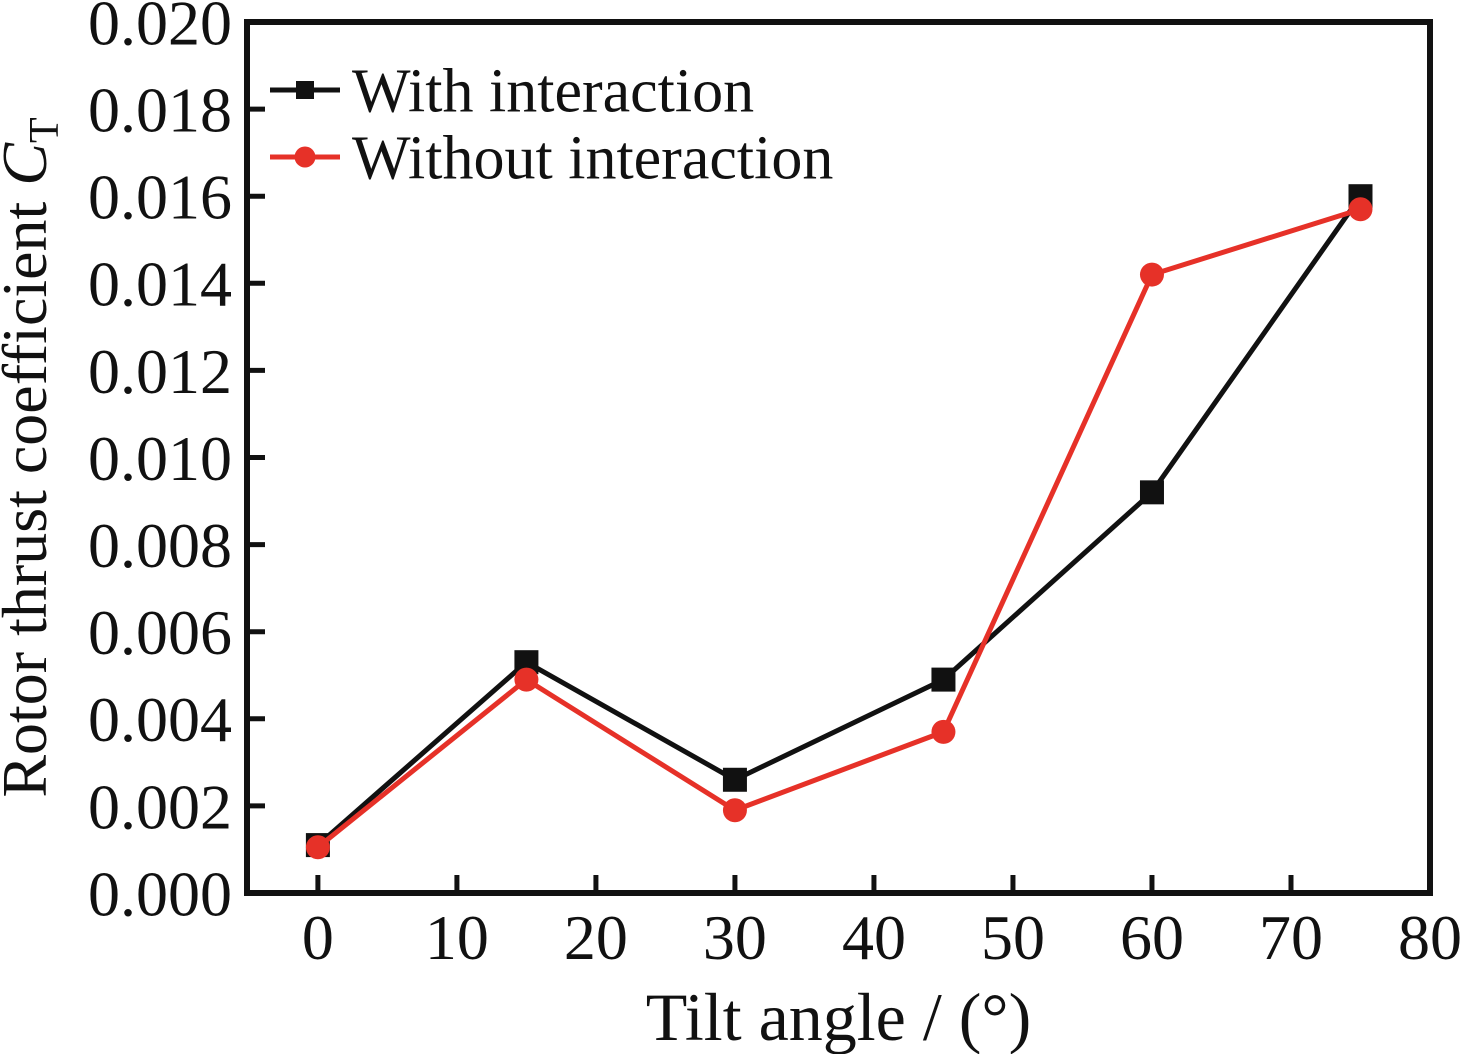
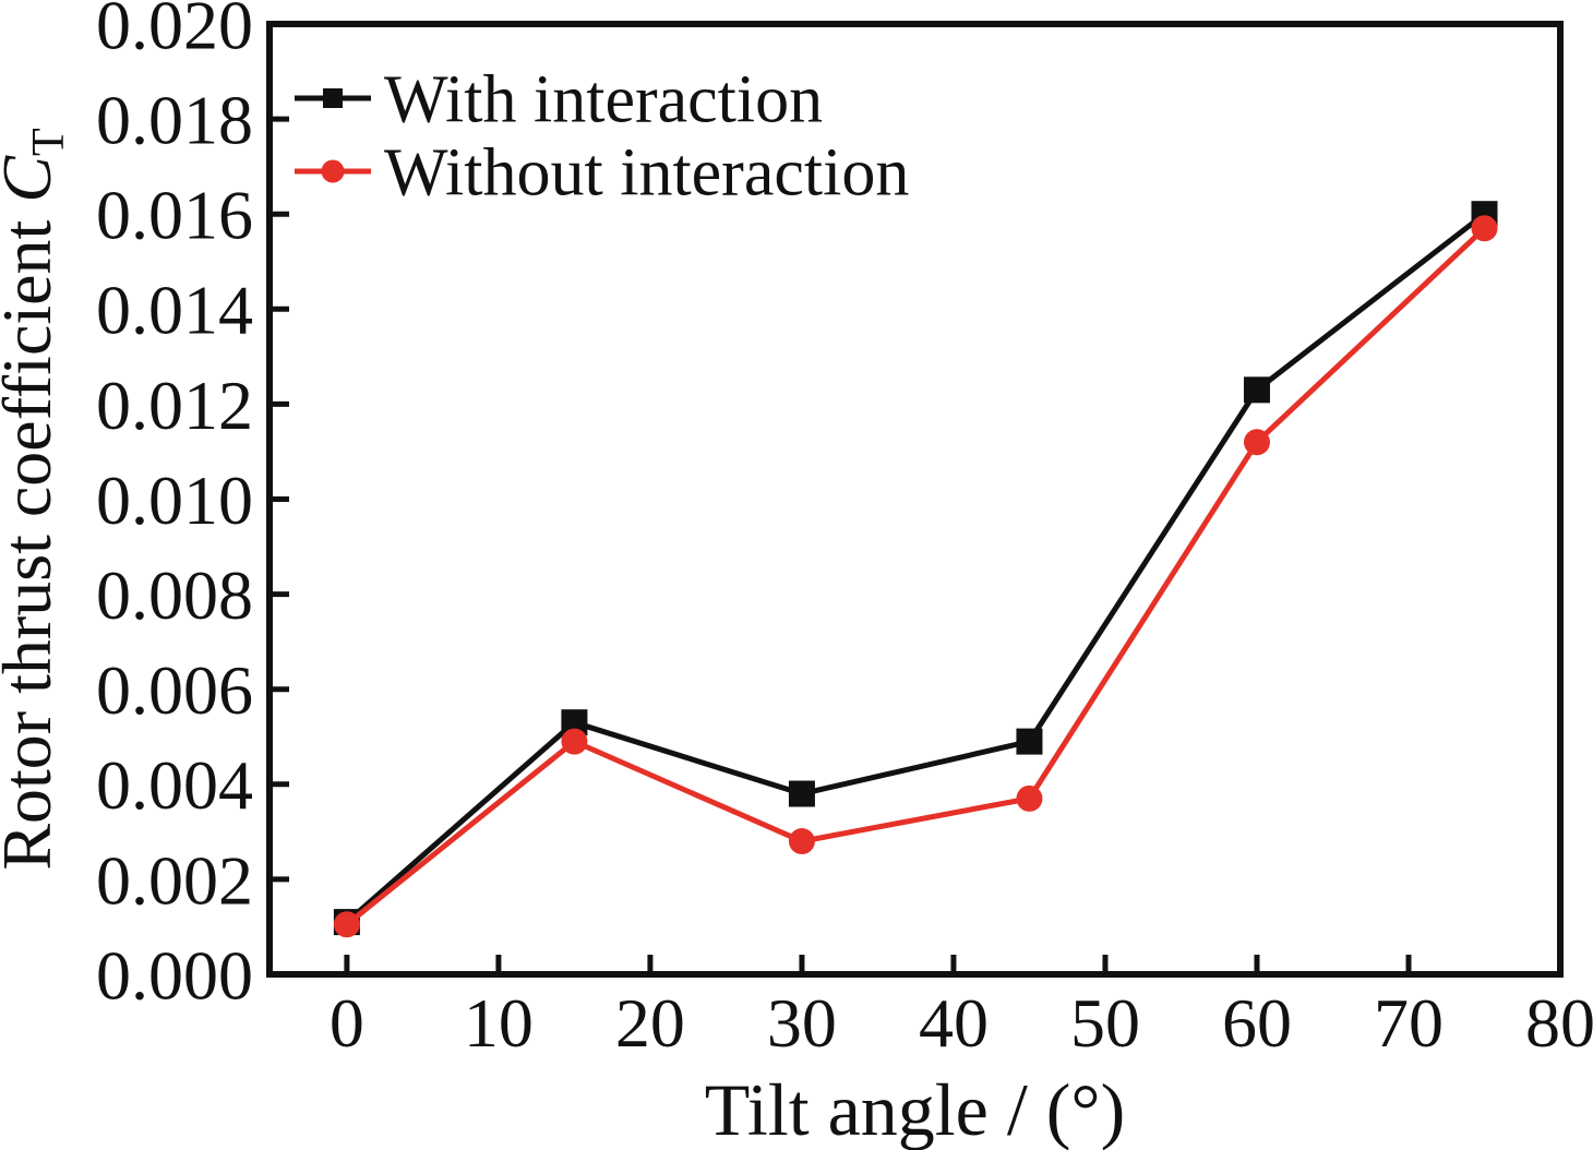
With interaction/30: 0.0026 -> 0.0038
Without interaction/30: 0.0019 -> 0.0028
With interaction/60: 0.0092 -> 0.0123
Without interaction/60: 0.0142 -> 0.0112
